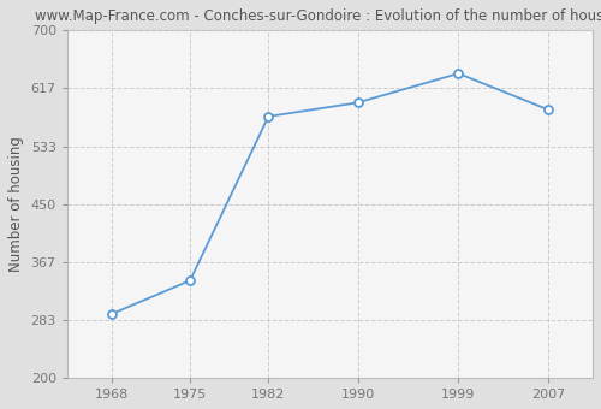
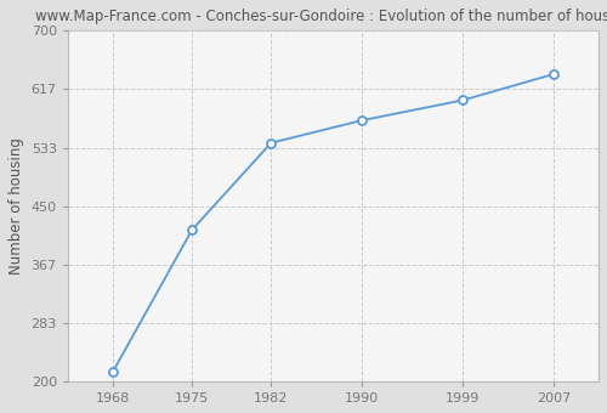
1968: 292 -> 214
1975: 340 -> 416
1982: 576 -> 540
1990: 596 -> 572
1999: 638 -> 601
2007: 586 -> 638
